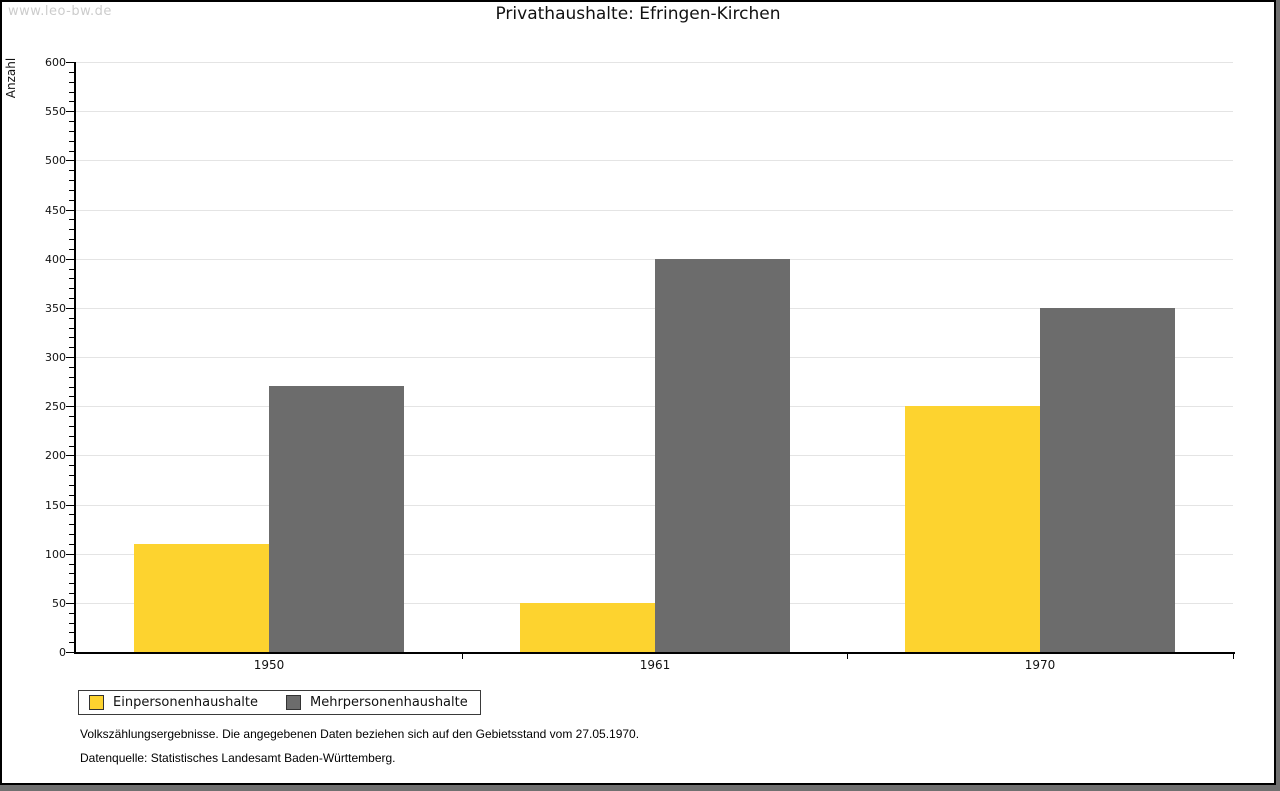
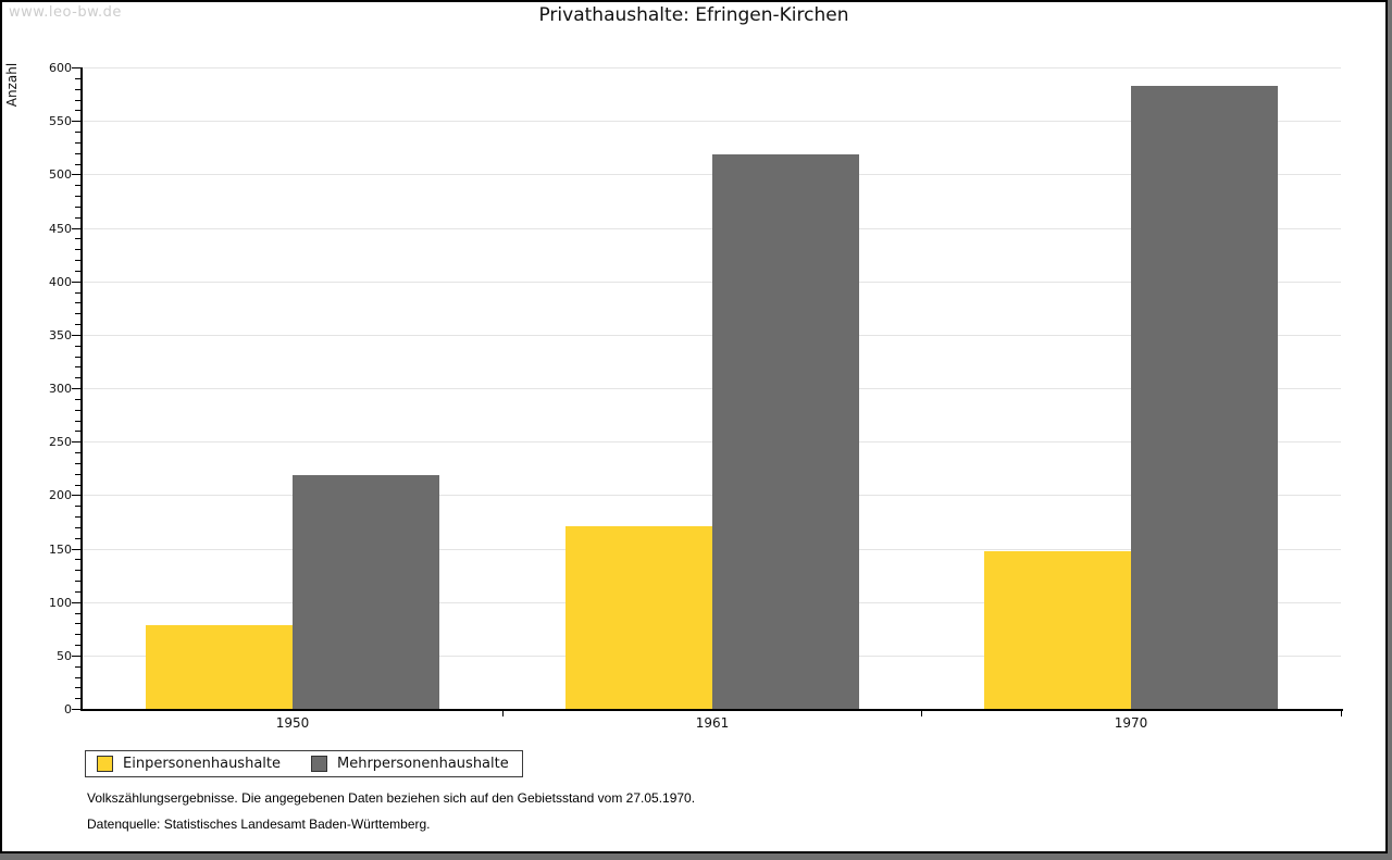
Einpersonenhaushalte/1950: 110 -> 80
Mehrpersonenhaushalte/1950: 270 -> 220
Einpersonenhaushalte/1961: 50 -> 170
Mehrpersonenhaushalte/1961: 400 -> 520
Einpersonenhaushalte/1970: 250 -> 150
Mehrpersonenhaushalte/1970: 350 -> 580
